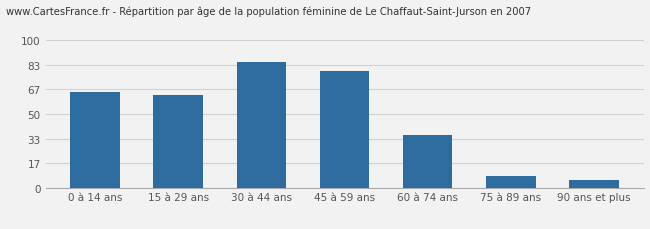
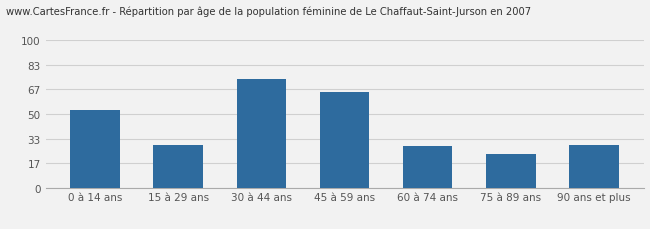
0 à 14 ans: 65 -> 53
15 à 29 ans: 63 -> 29
30 à 44 ans: 85 -> 74
45 à 59 ans: 79 -> 65
60 à 74 ans: 36 -> 28
75 à 89 ans: 8 -> 23
90 ans et plus: 5 -> 29
